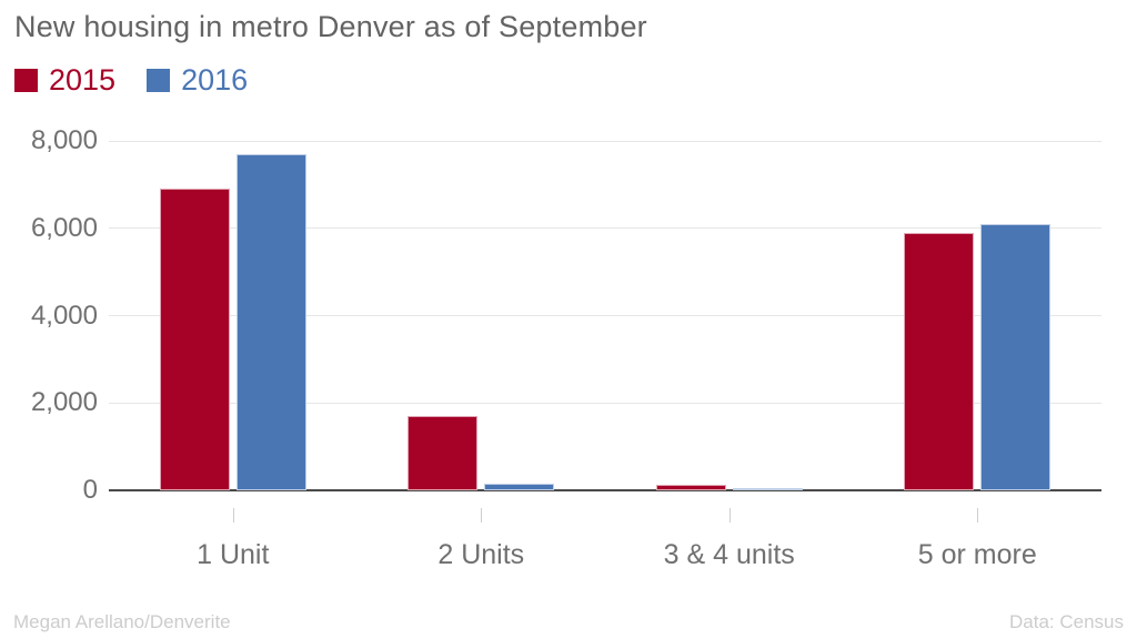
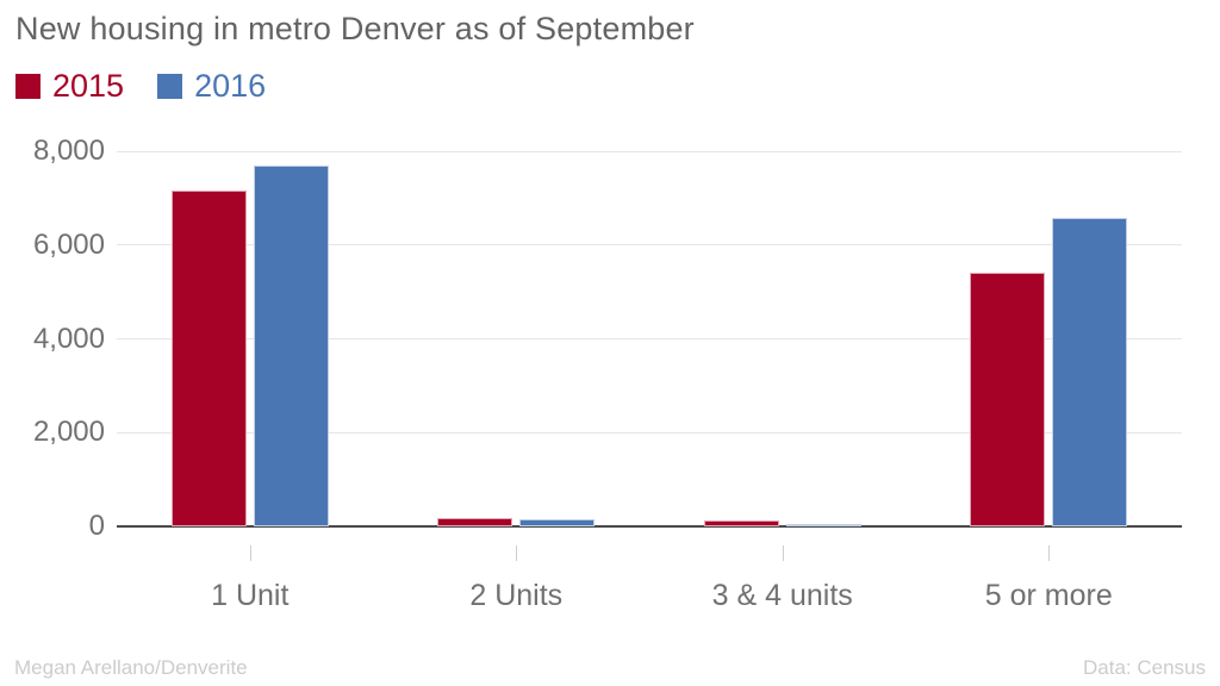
2015/1 Unit: 6900 -> 7200
2015/2 Units: 1700 -> 200
2015/5 or more: 5900 -> 5400
2016/5 or more: 6100 -> 6600
